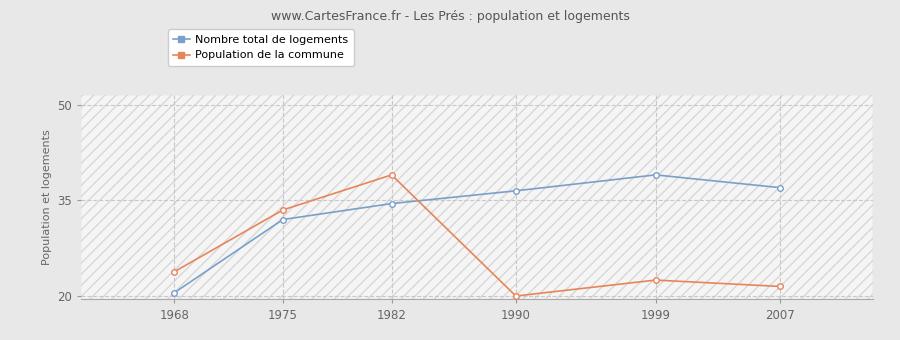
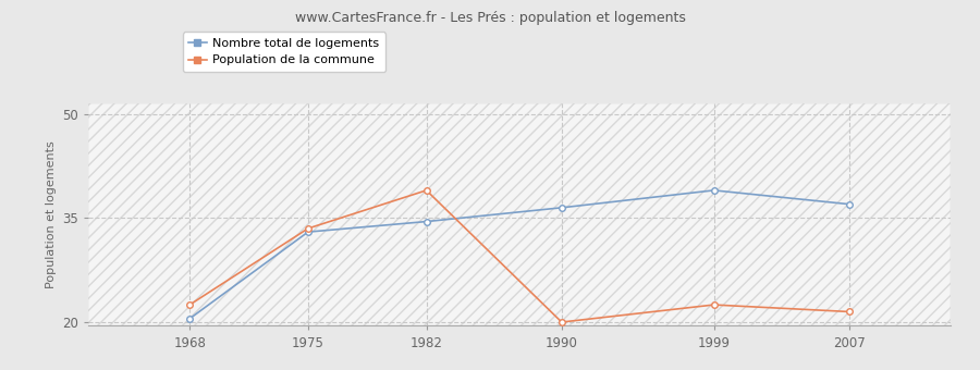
Population de la commune/1968: 23.8 -> 22.5
Nombre total de logements/1975: 32.0 -> 33.0
